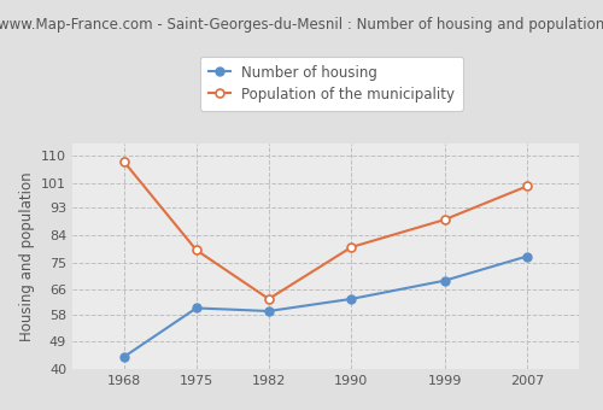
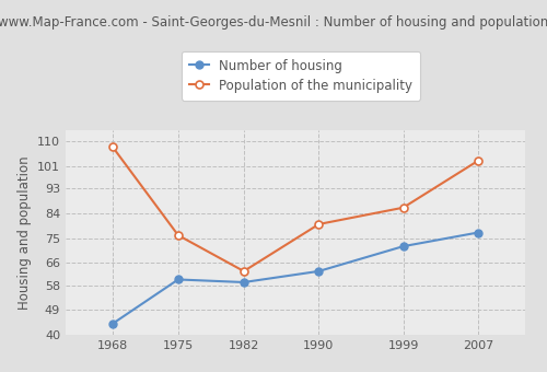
Population of the municipality/1975: 79 -> 76
Number of housing/1999: 69 -> 72
Population of the municipality/1999: 89 -> 86
Population of the municipality/2007: 100 -> 103
